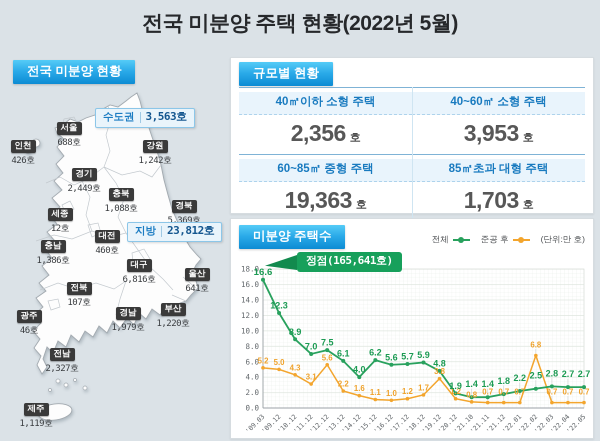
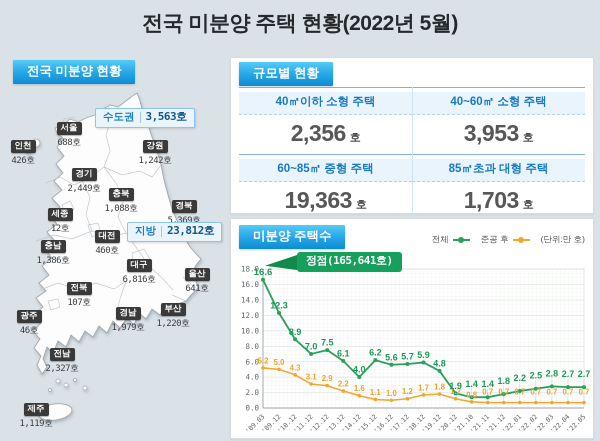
준공 후/'12.12: 5.6 -> 2.9
준공 후/'19.12: 3.8 -> 1.8
준공 후/'22.02: 6.8 -> 0.7
